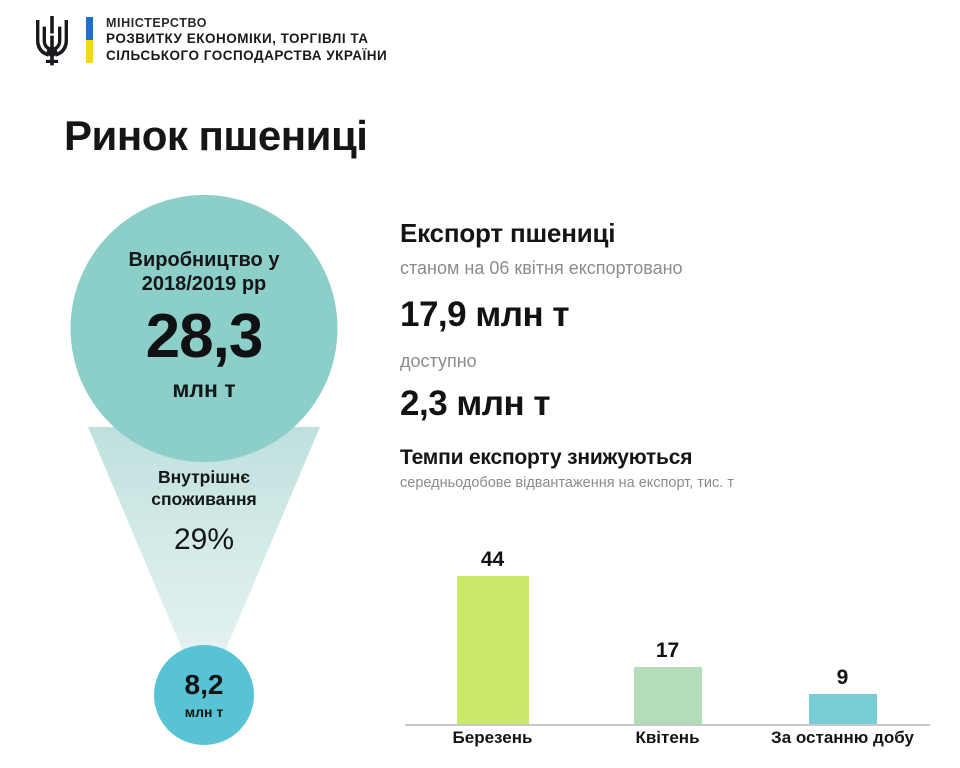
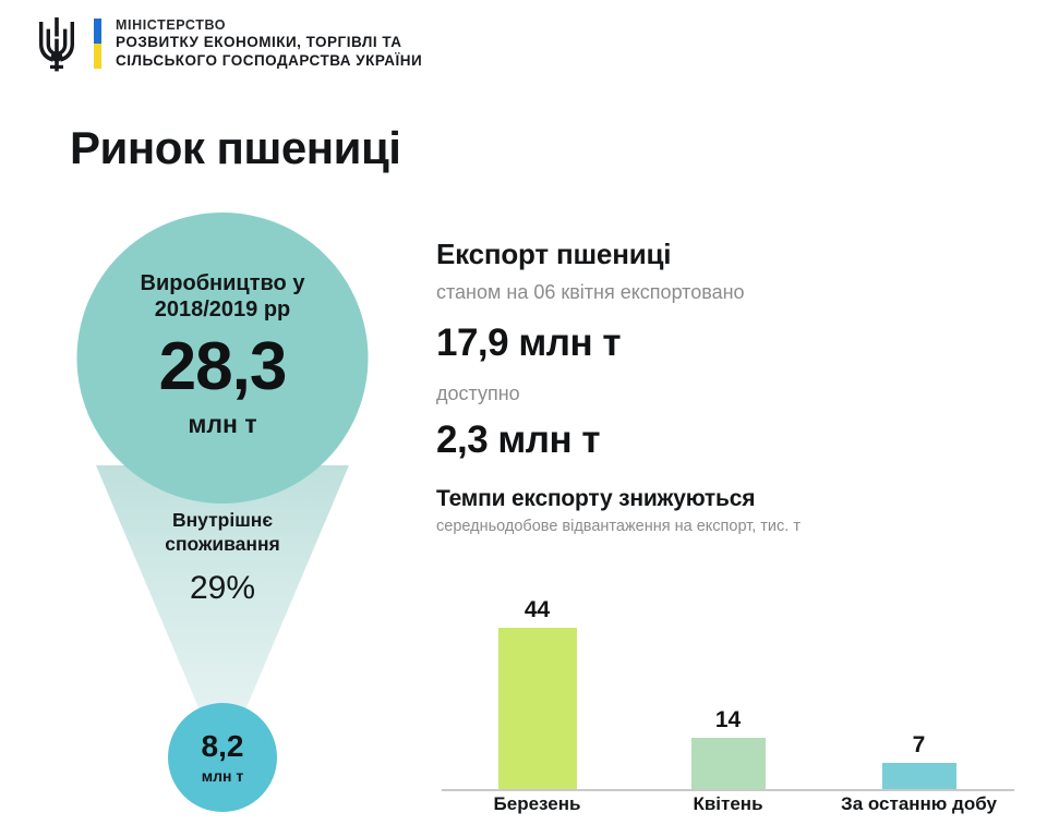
Квітень: 17 -> 14
За останню добу: 9 -> 7
